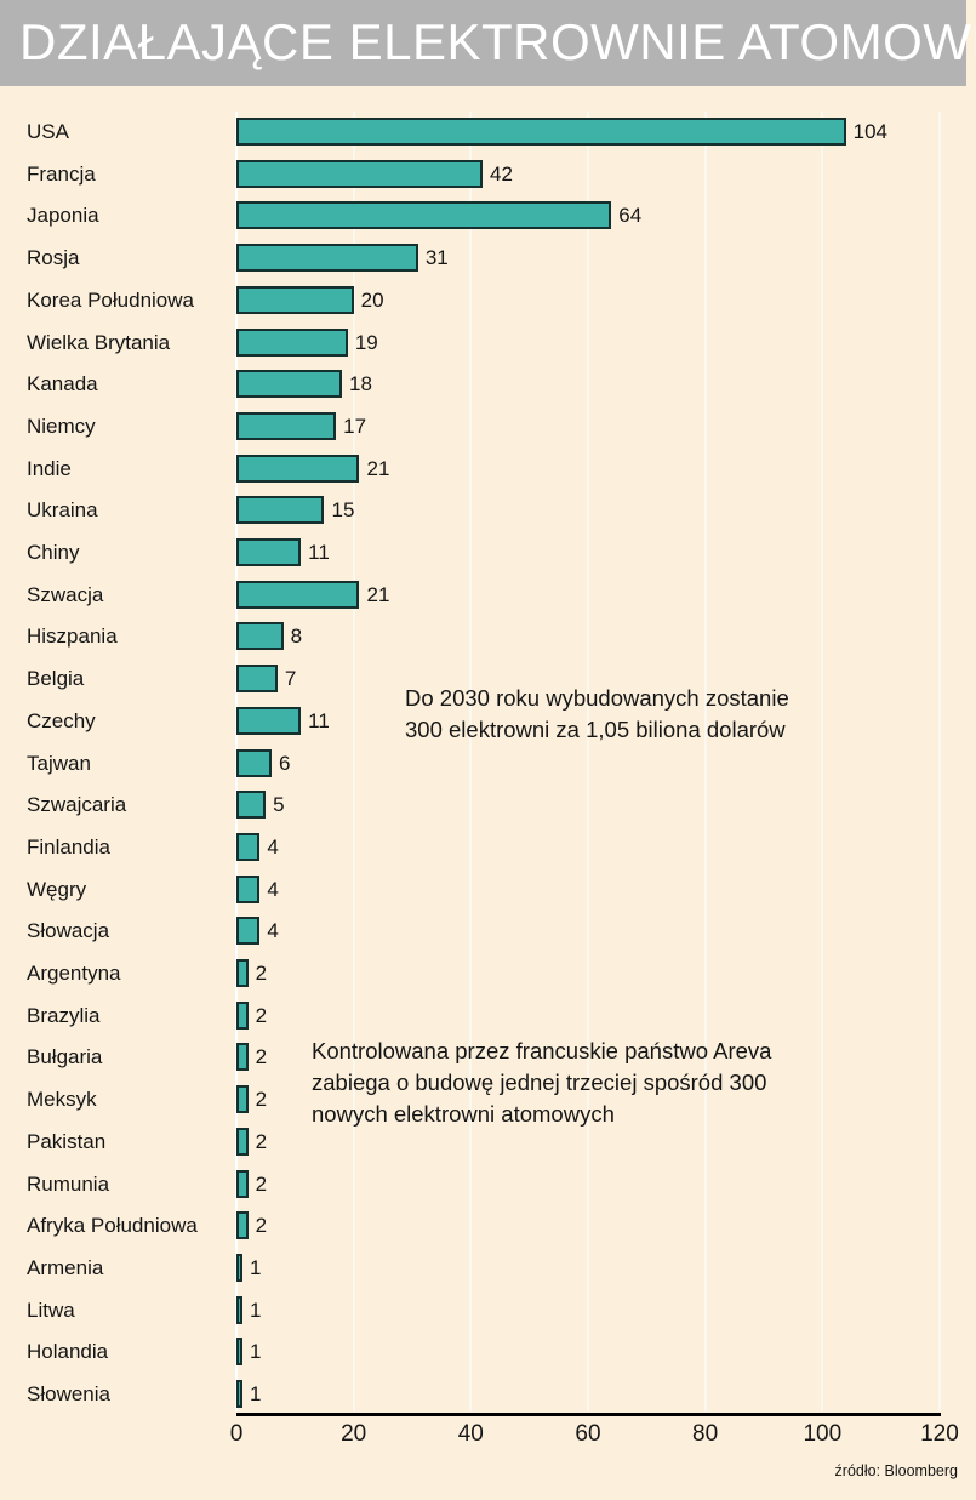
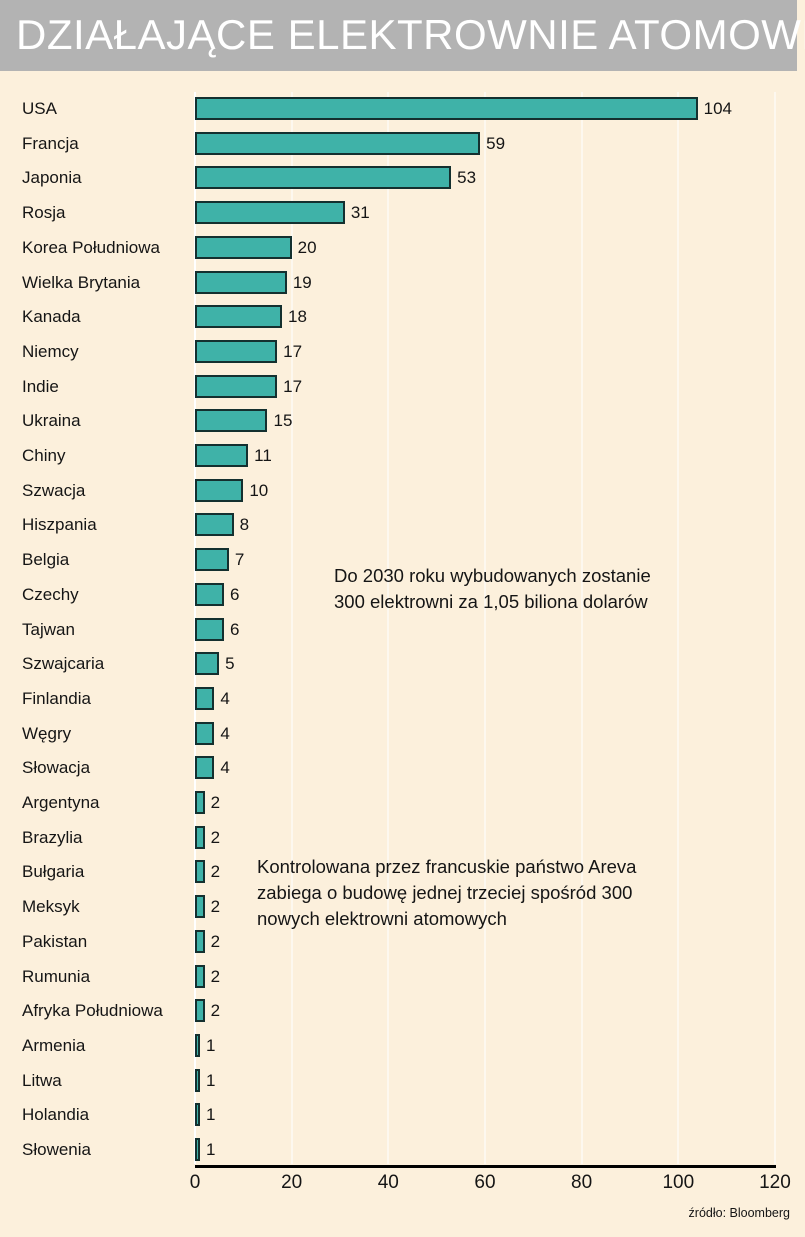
Francja: 42 -> 59
Japonia: 64 -> 53
Indie: 21 -> 17
Szwacja: 21 -> 10
Czechy: 11 -> 6
